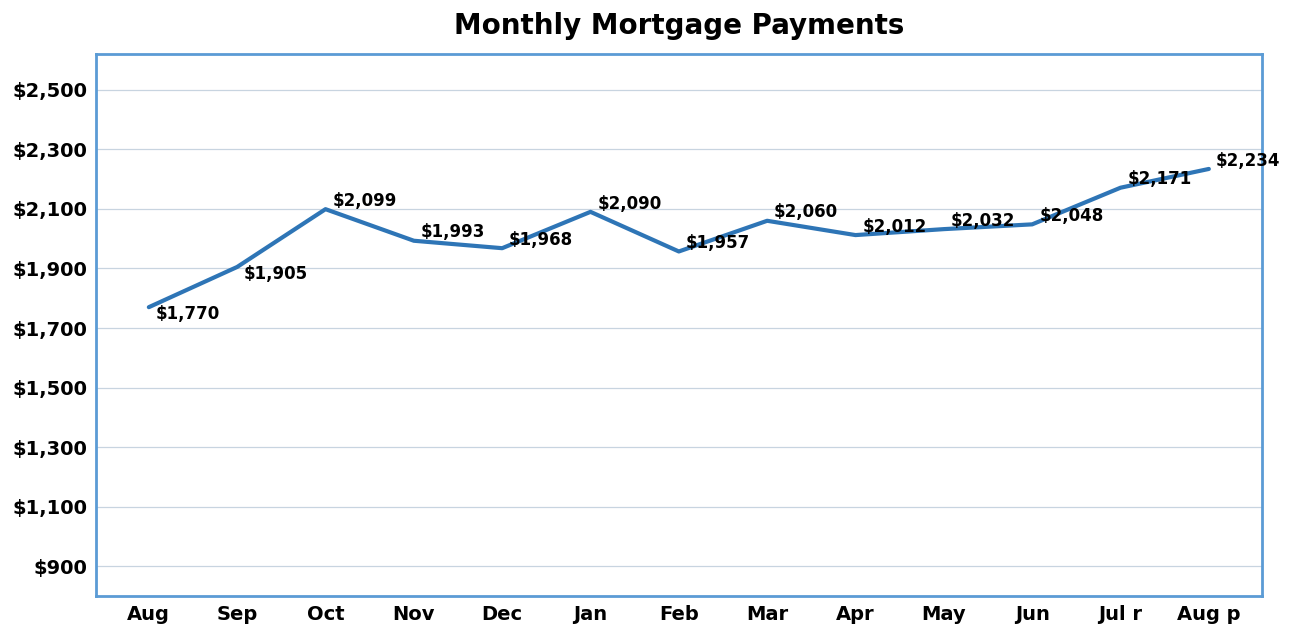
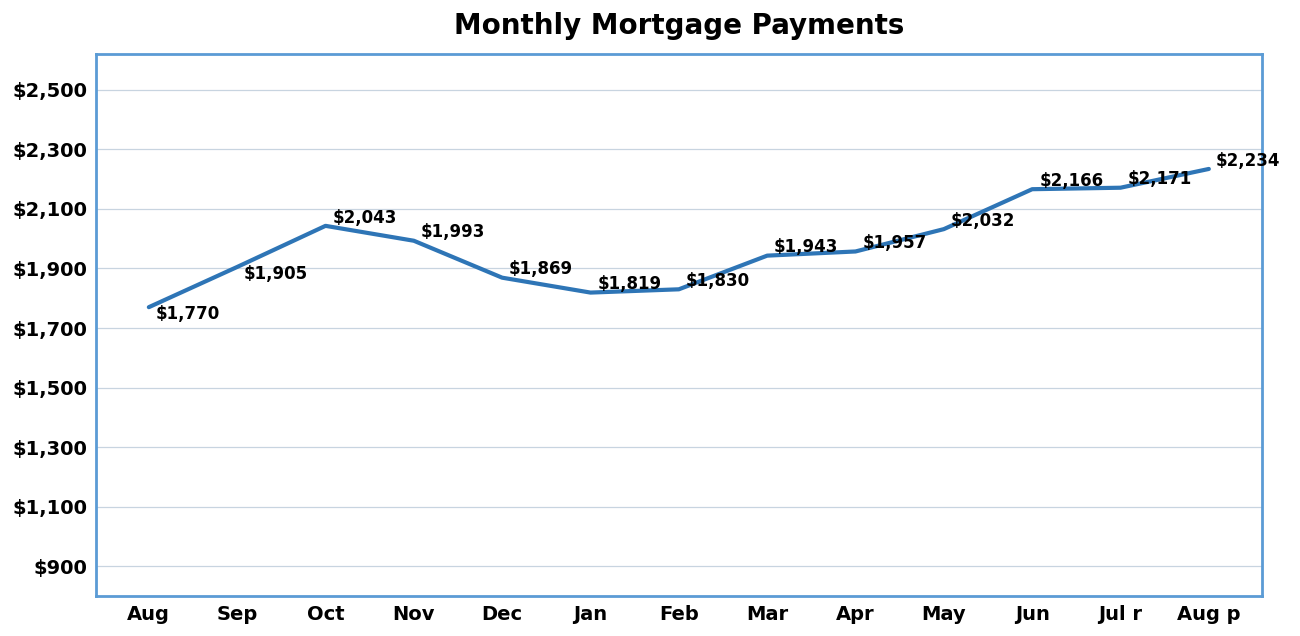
Oct: $2,099 -> $2,043
Dec: $1,968 -> $1,869
Jan: $2,090 -> $1,819
Feb: $1,957 -> $1,830
Mar: $2,060 -> $1,943
Apr: $2,012 -> $1,957
Jun: $2,048 -> $2,166
